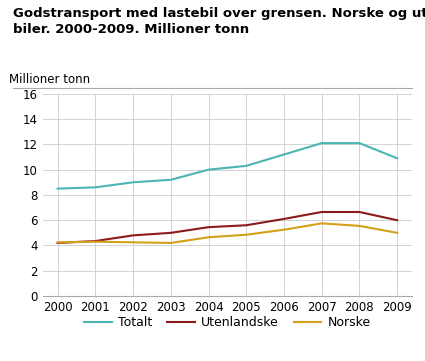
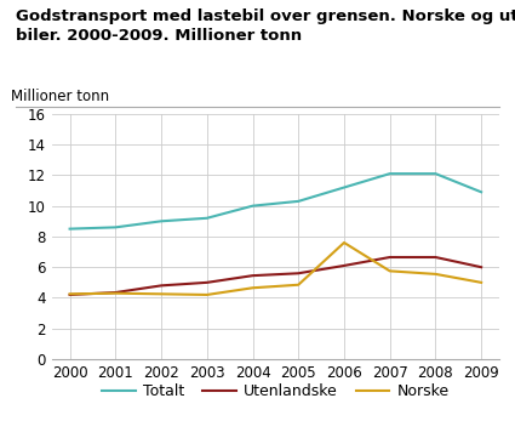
Norske/2006: 5.2 -> 7.6
